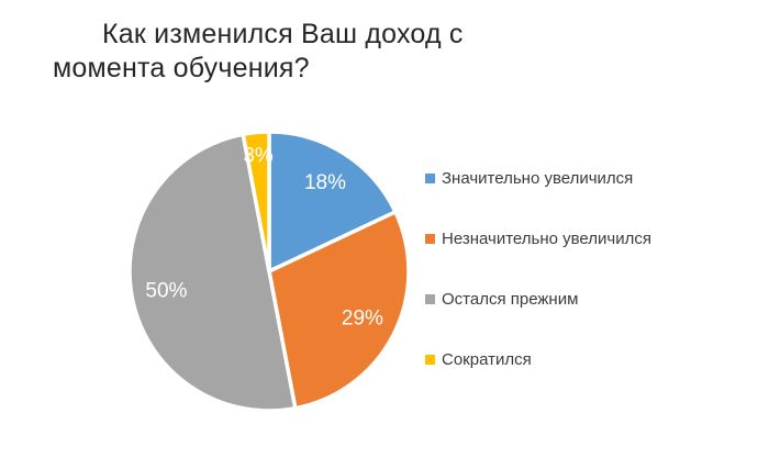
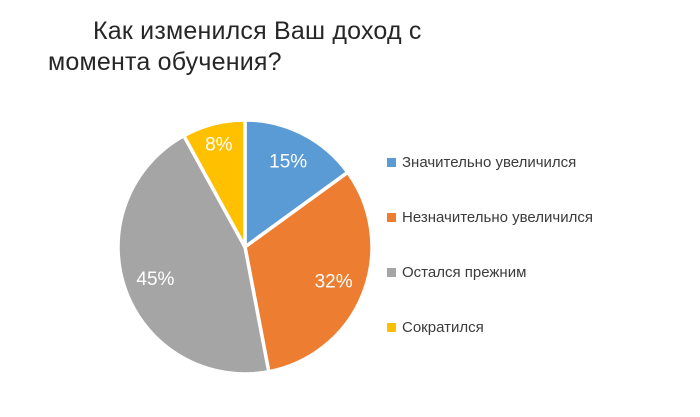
Значительно увеличился: 18% -> 15%
Незначительно увеличился: 29% -> 32%
Остался прежним: 50% -> 45%
Сократился: 3% -> 8%
